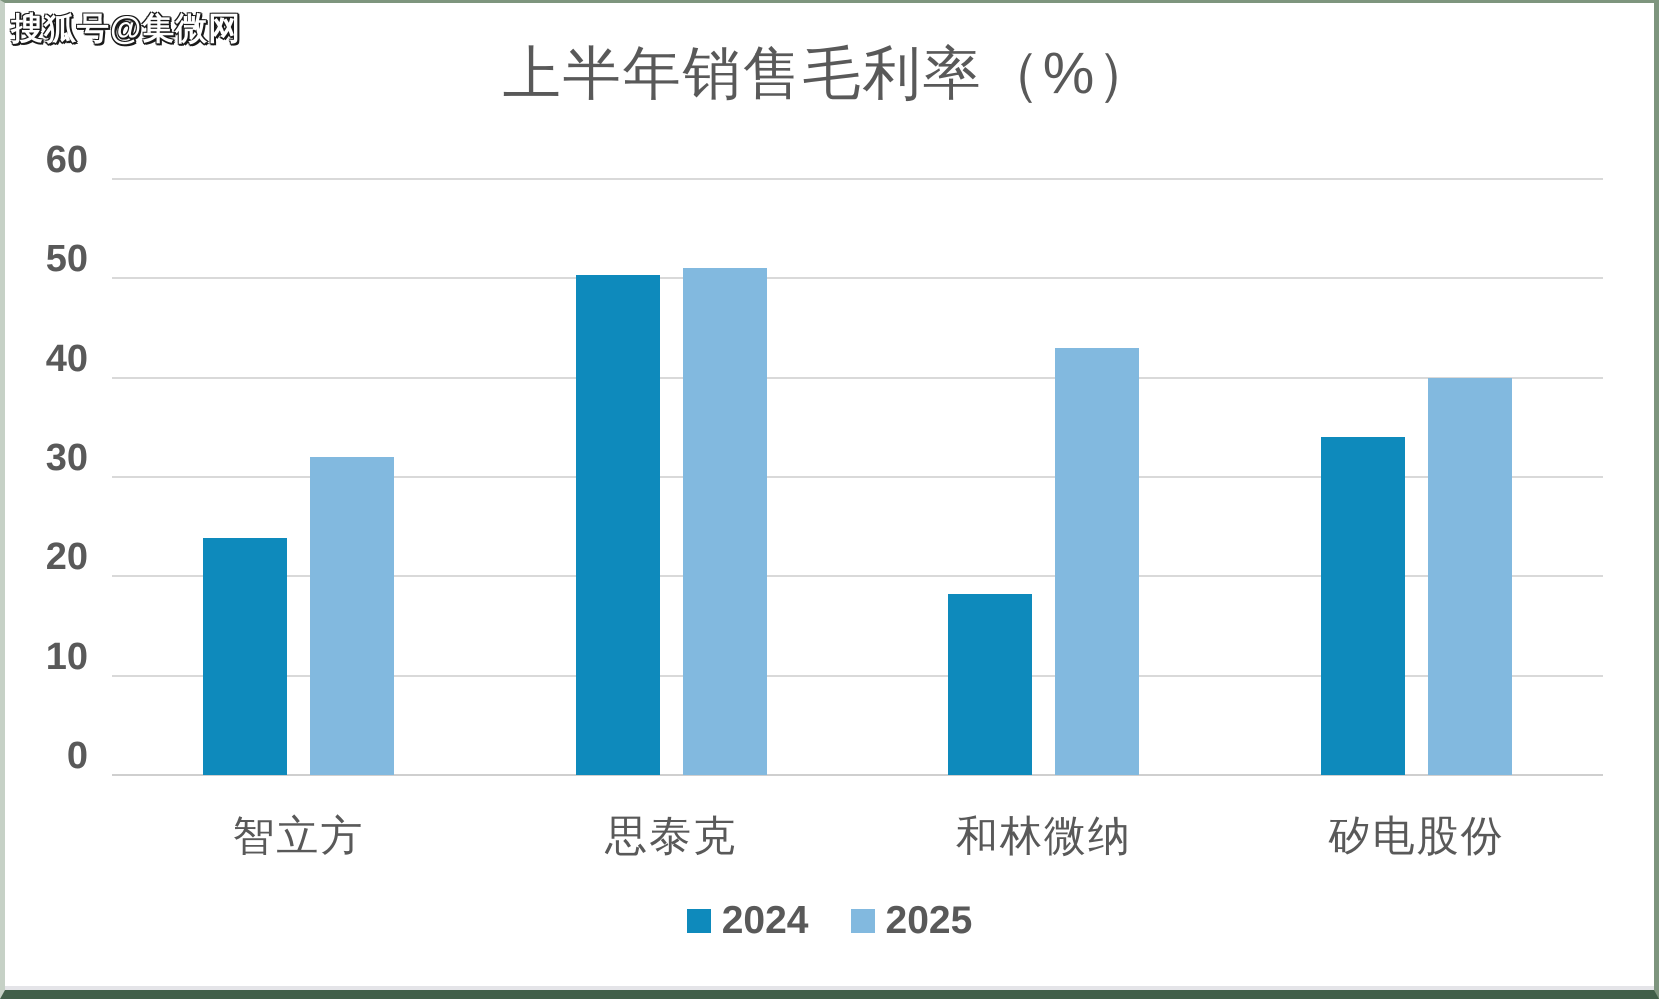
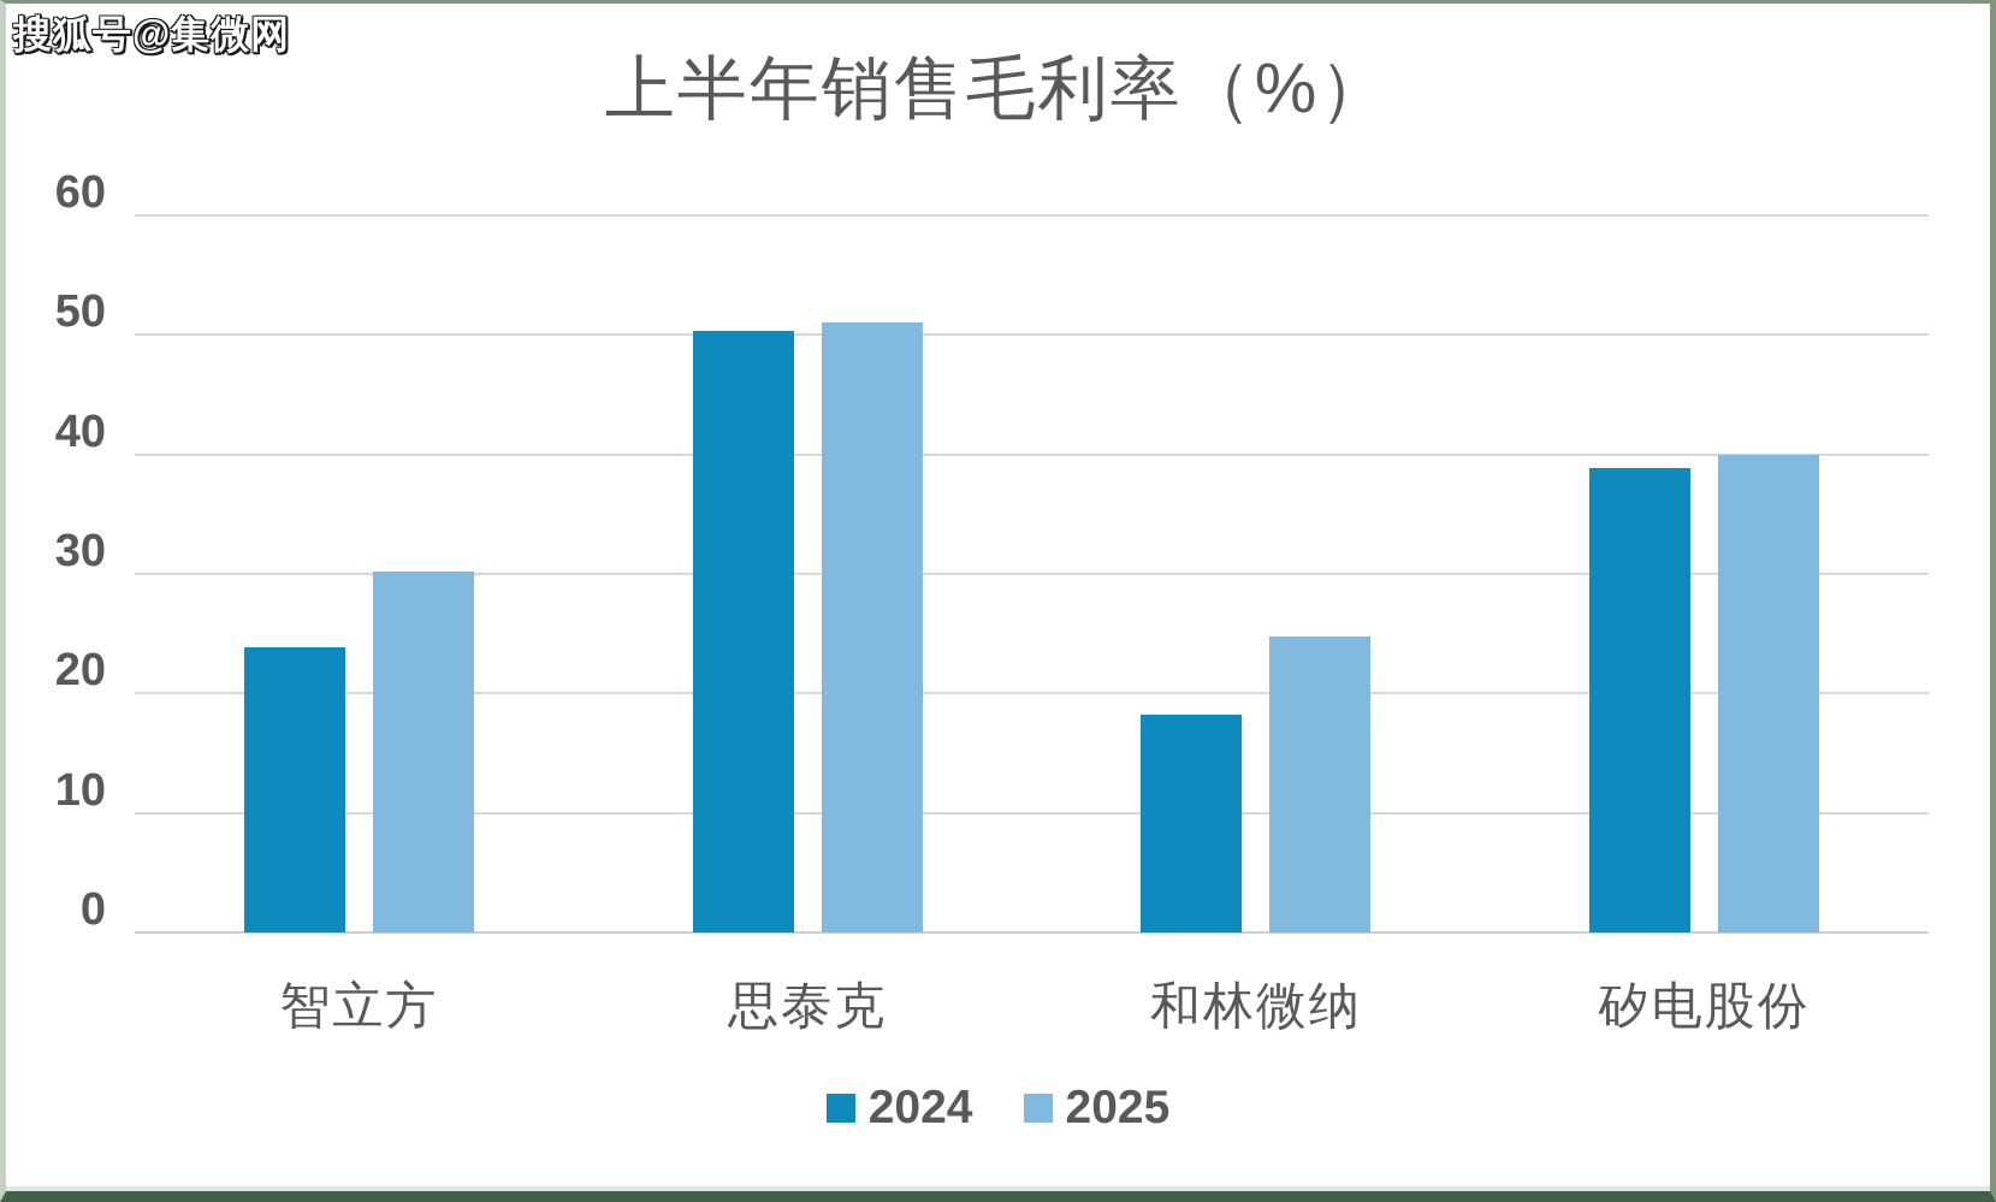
2025/智立方: 32 -> 30
2025/和林微纳: 43 -> 25
2024/矽电股份: 34 -> 39
